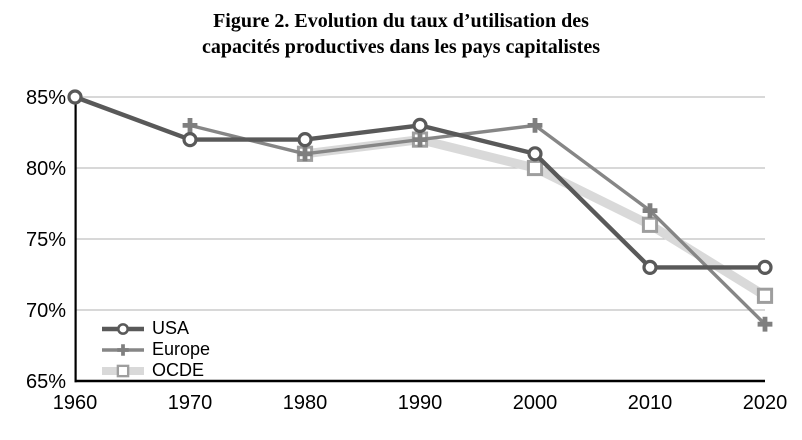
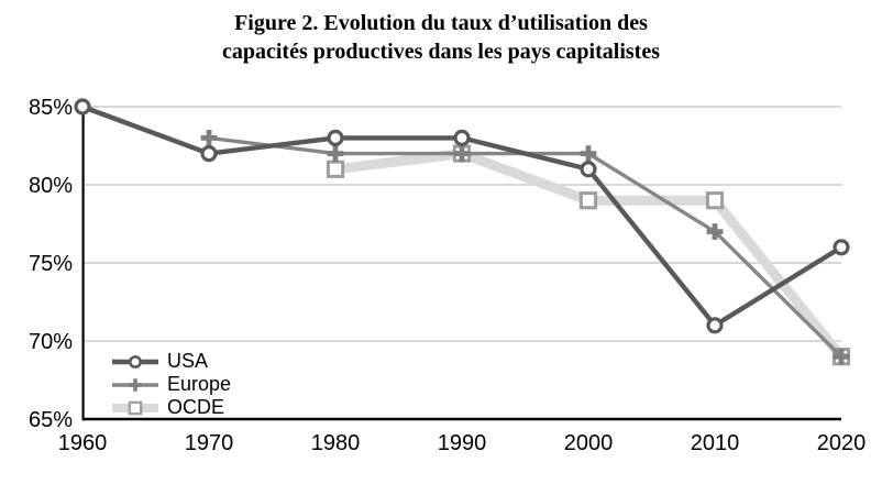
USA/1980: 82% -> 83%
Europe/1980: 81% -> 82%
Europe/2000: 83% -> 82%
OCDE/2000: 80% -> 79%
USA/2010: 73% -> 71%
OCDE/2010: 76% -> 79%
USA/2020: 73% -> 76%
OCDE/2020: 71% -> 69%
